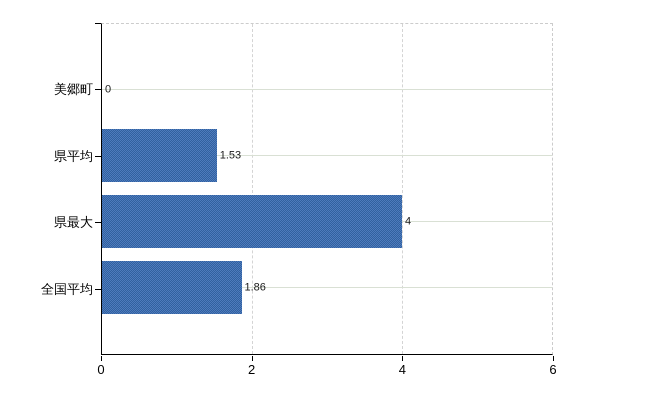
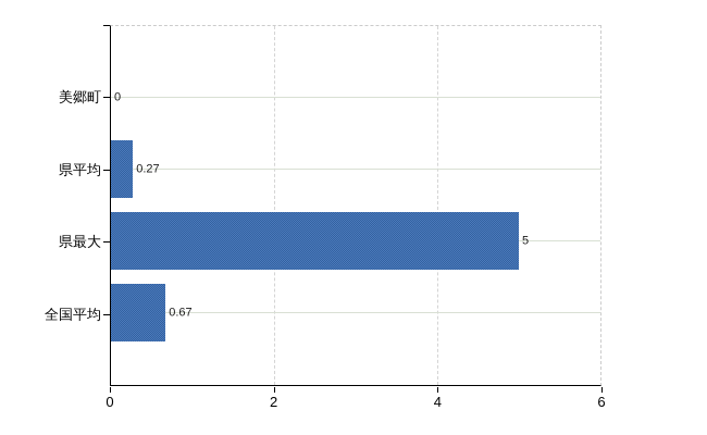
県平均: 1.53 -> 0.27
県最大: 4 -> 5
全国平均: 1.86 -> 0.67
